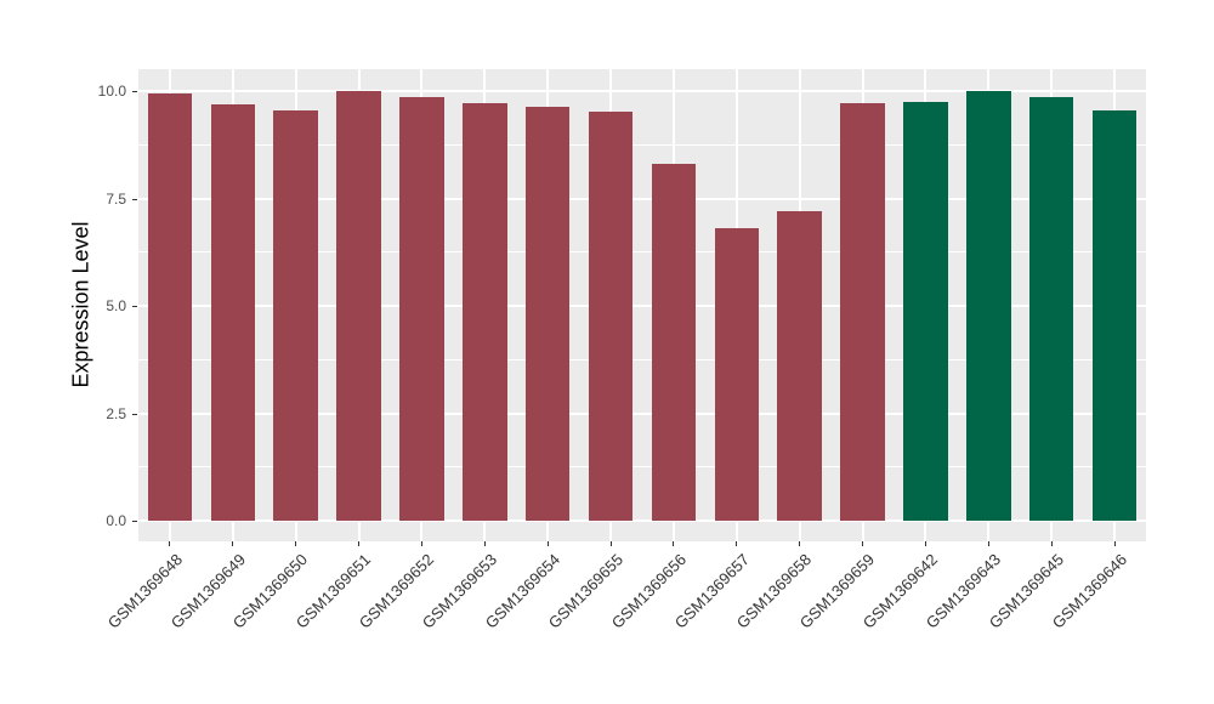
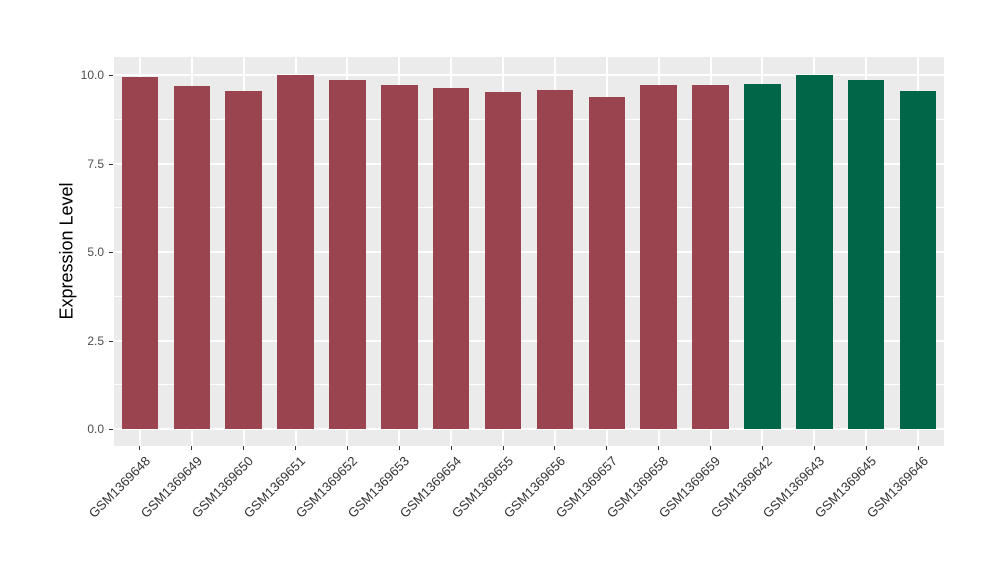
GSM1369656: 8.3 -> 9.6
GSM1369657: 6.8 -> 9.4
GSM1369658: 7.2 -> 9.7
